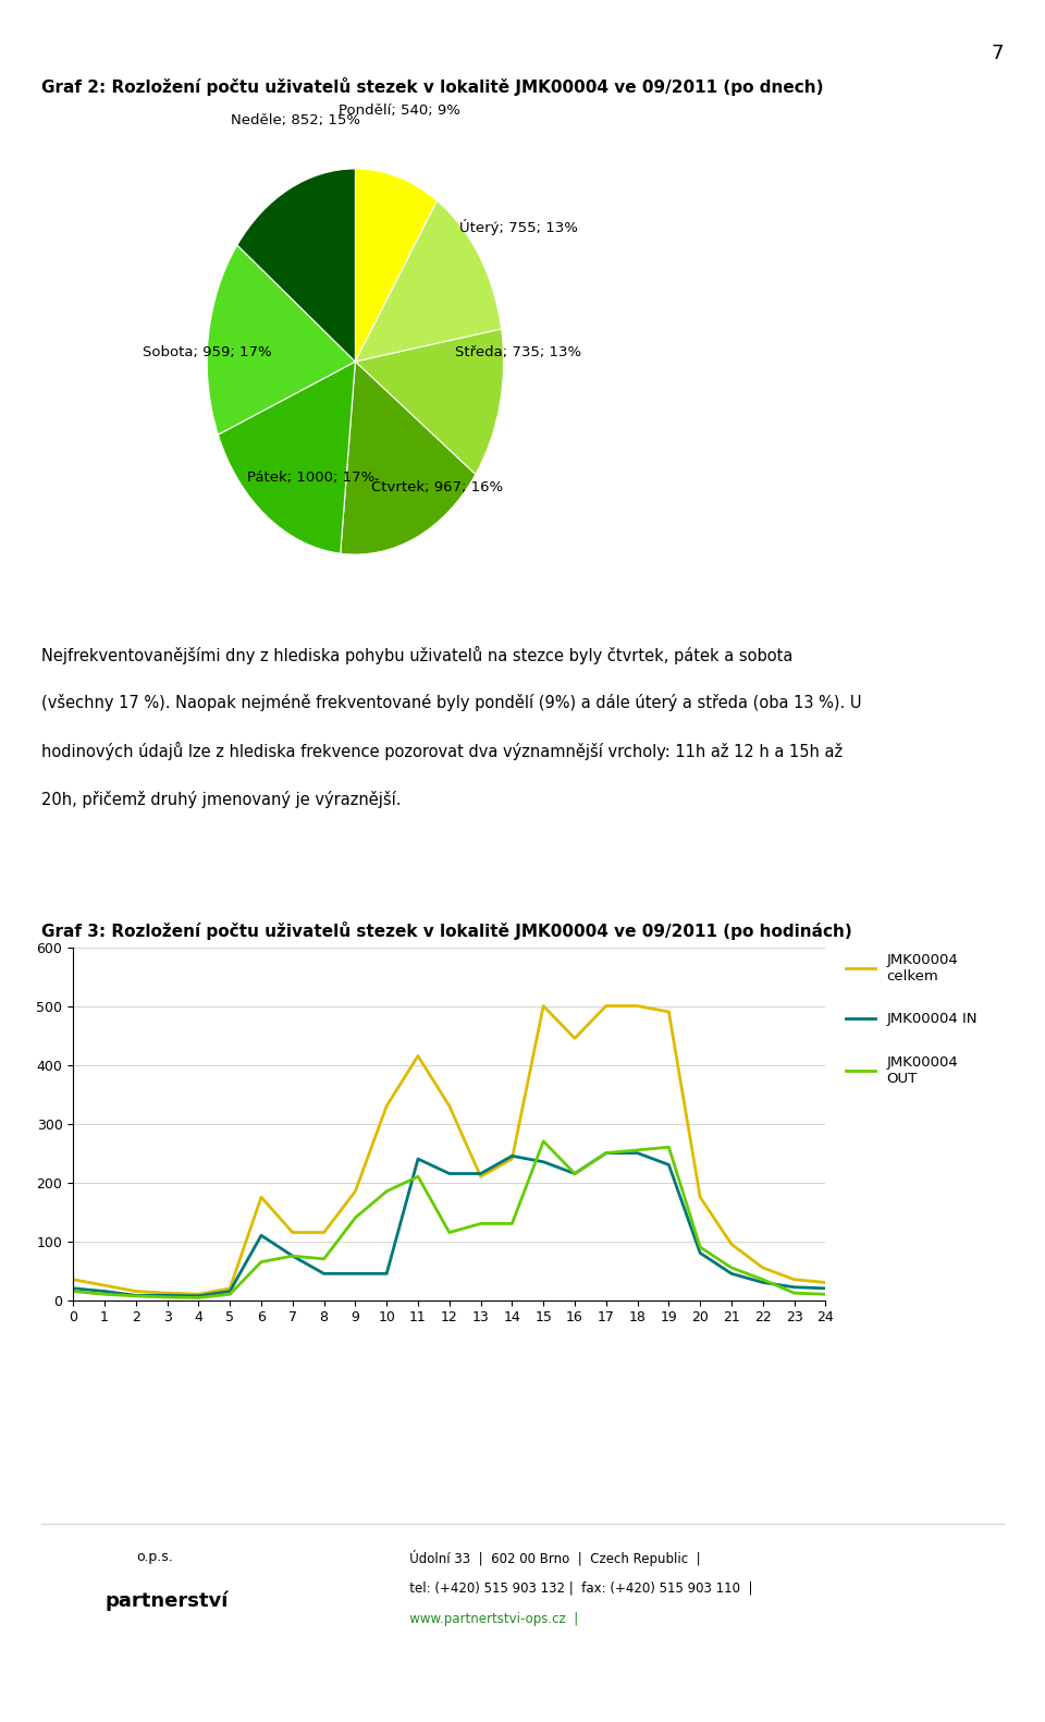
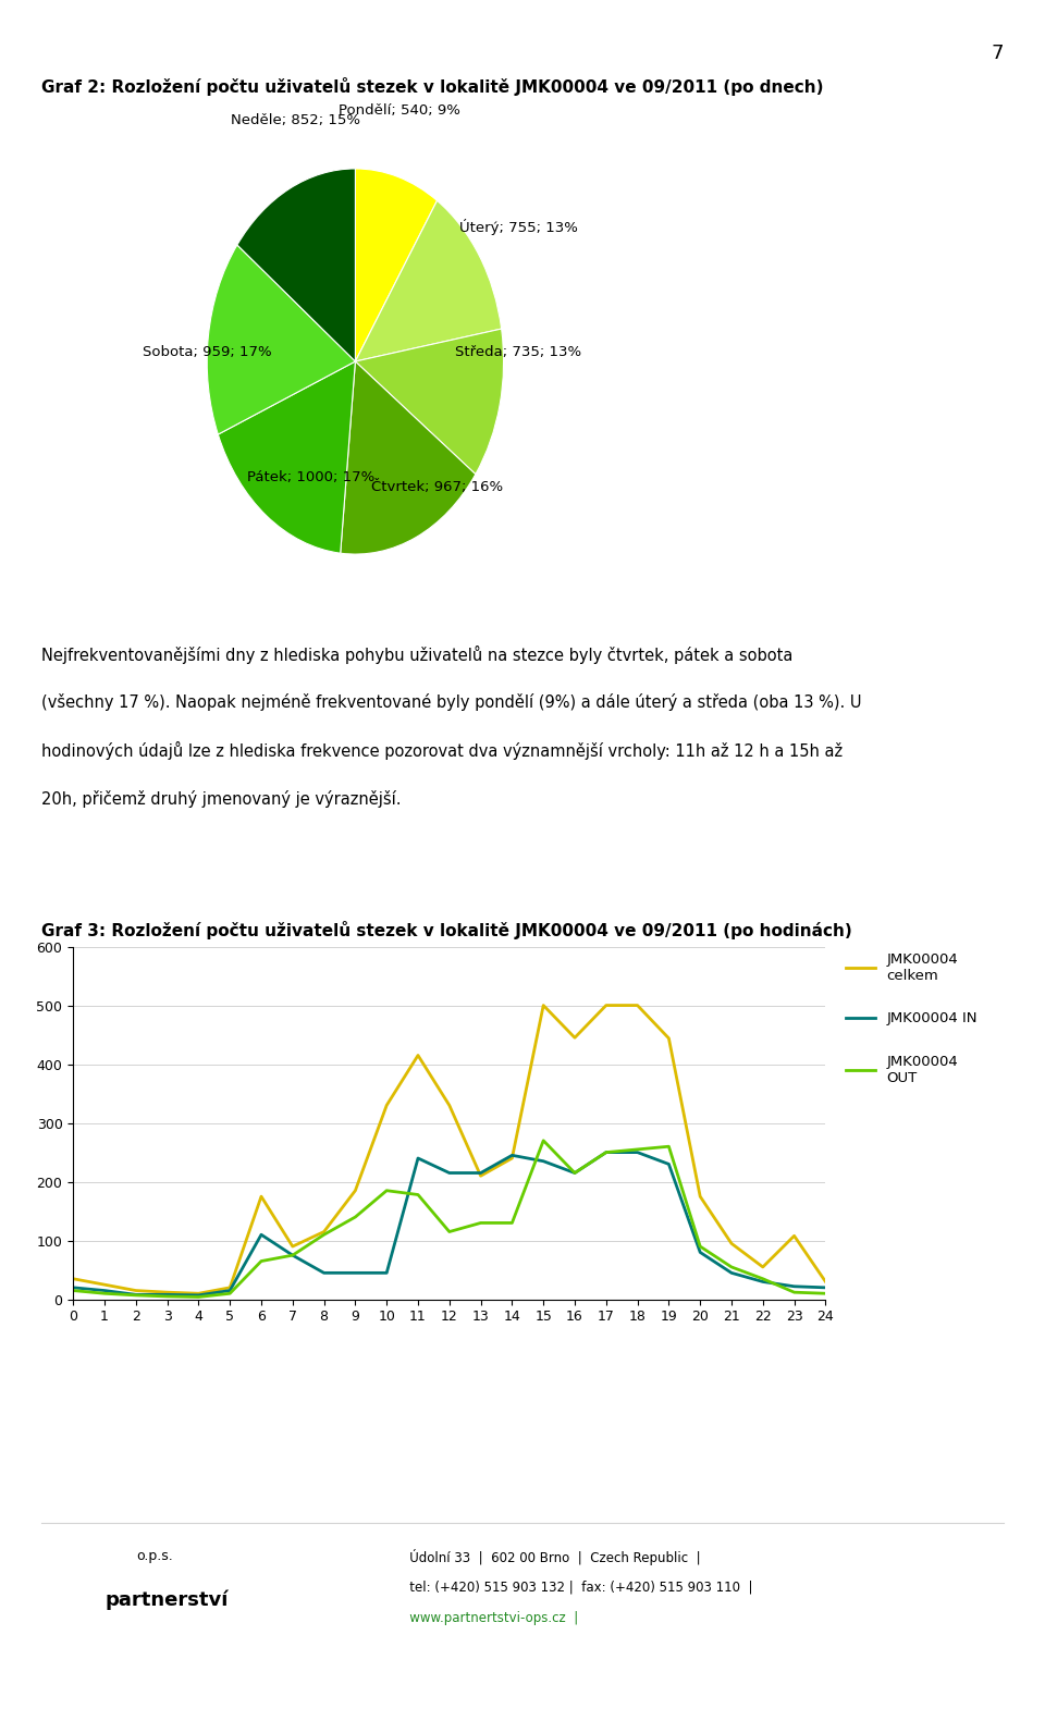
JMK00004 celkem/7: 115 -> 90
JMK00004 OUT/8: 70 -> 110
JMK00004 OUT/11: 210 -> 178
JMK00004 celkem/19: 490 -> 444
JMK00004 celkem/23: 35 -> 108
